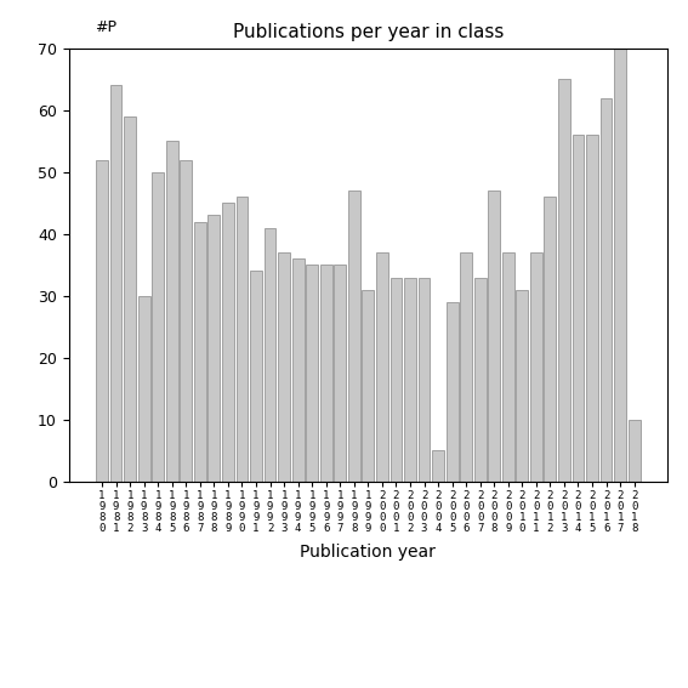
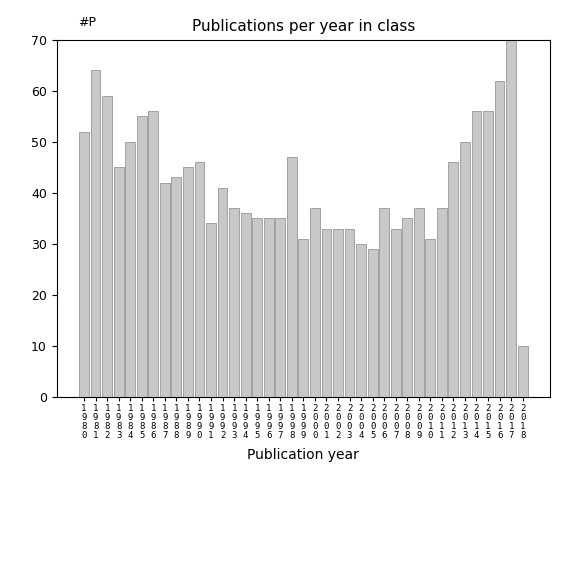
1 9 8 3: 30 -> 45
1 9 8 6: 52 -> 56
2 0 0 4: 5 -> 30
2 0 0 8: 47 -> 35
2 0 1 3: 65 -> 50
